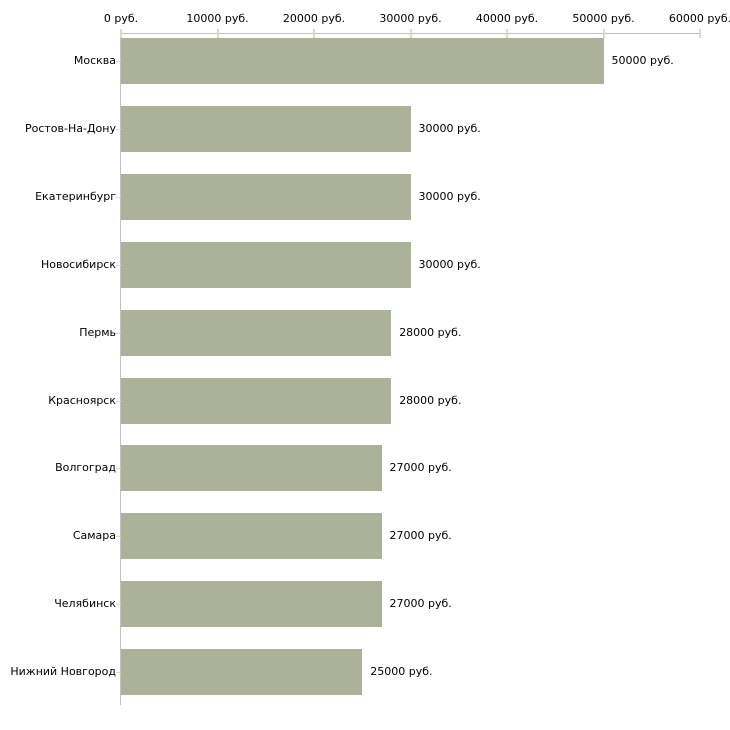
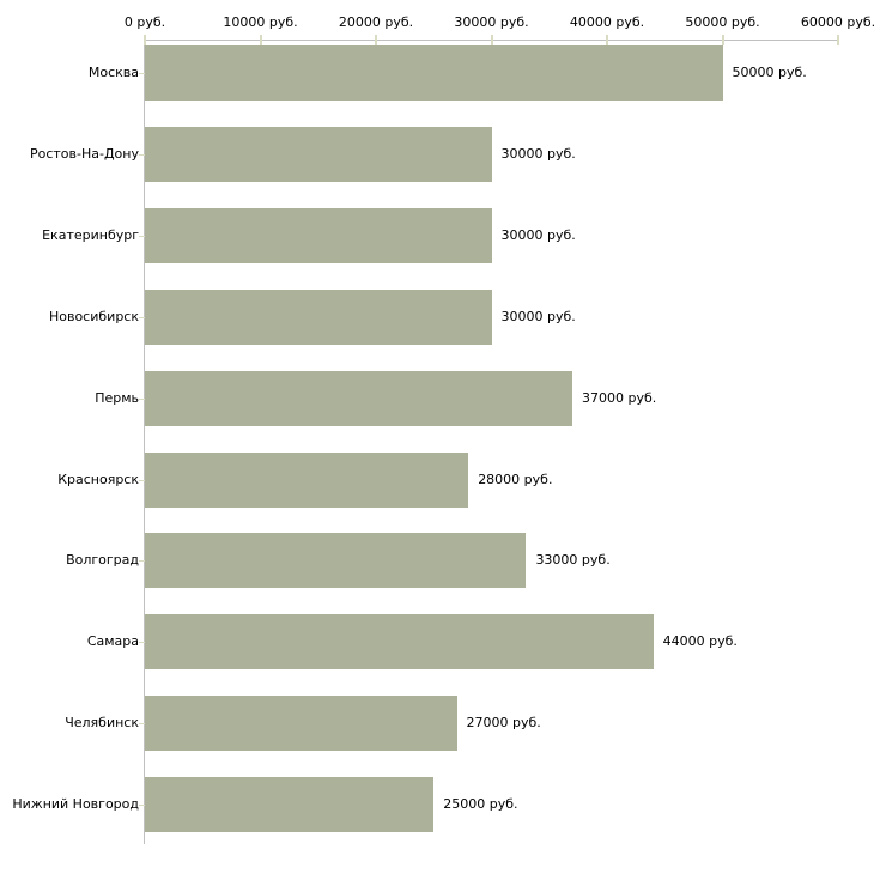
Пермь: 28000 -> 37000
Волгоград: 27000 -> 33000
Самара: 27000 -> 44000
